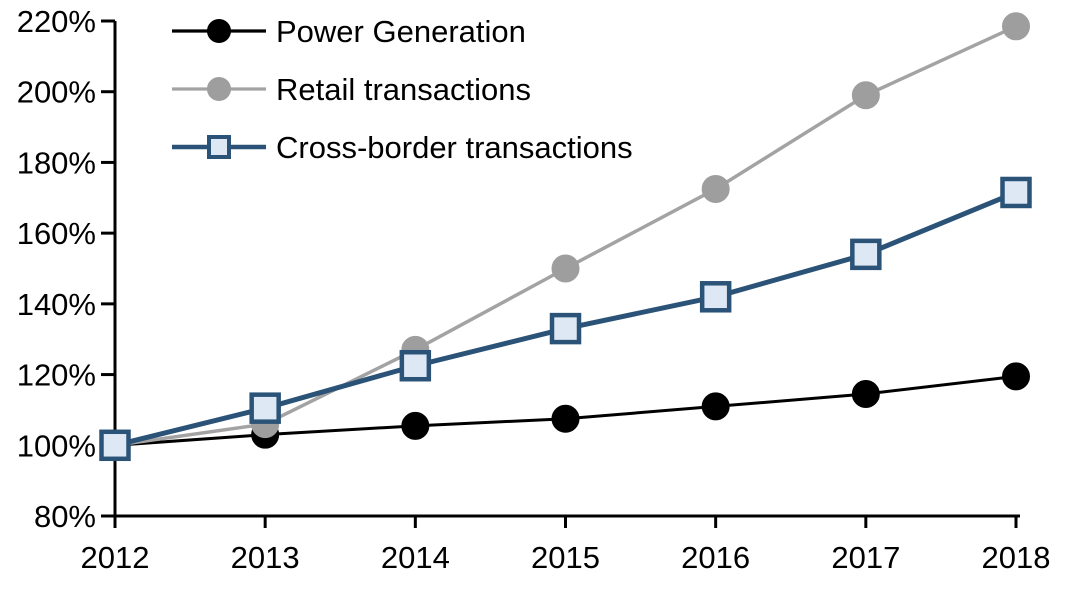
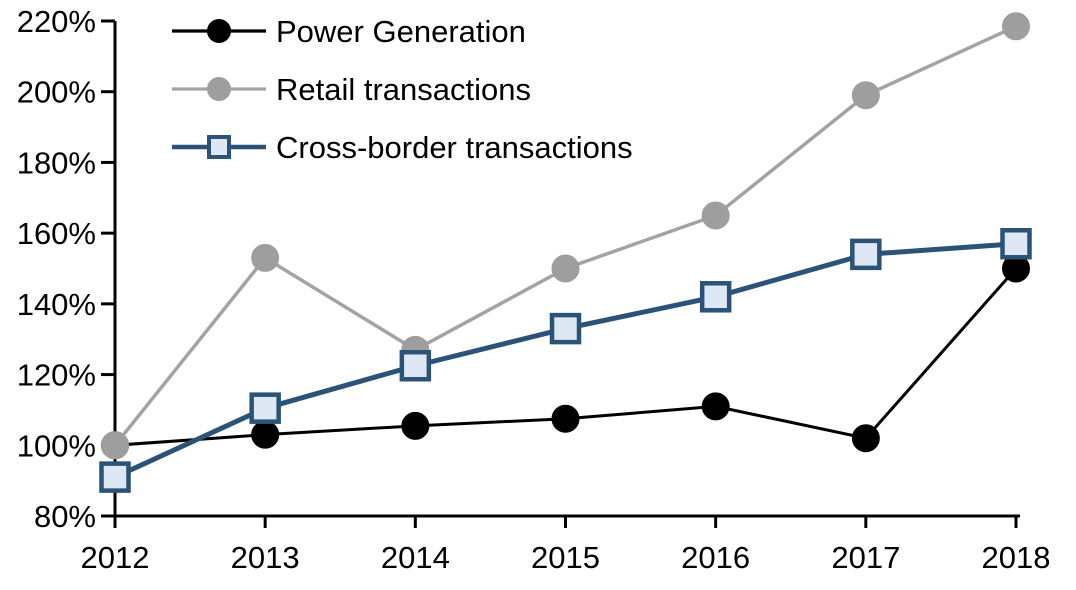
Cross-border transactions/2012: 100% -> 91%
Retail transactions/2013: 106% -> 153%
Retail transactions/2016: 172% -> 165%
Power Generation/2017: 114% -> 102%
Power Generation/2018: 120% -> 150%
Cross-border transactions/2018: 172% -> 157%
